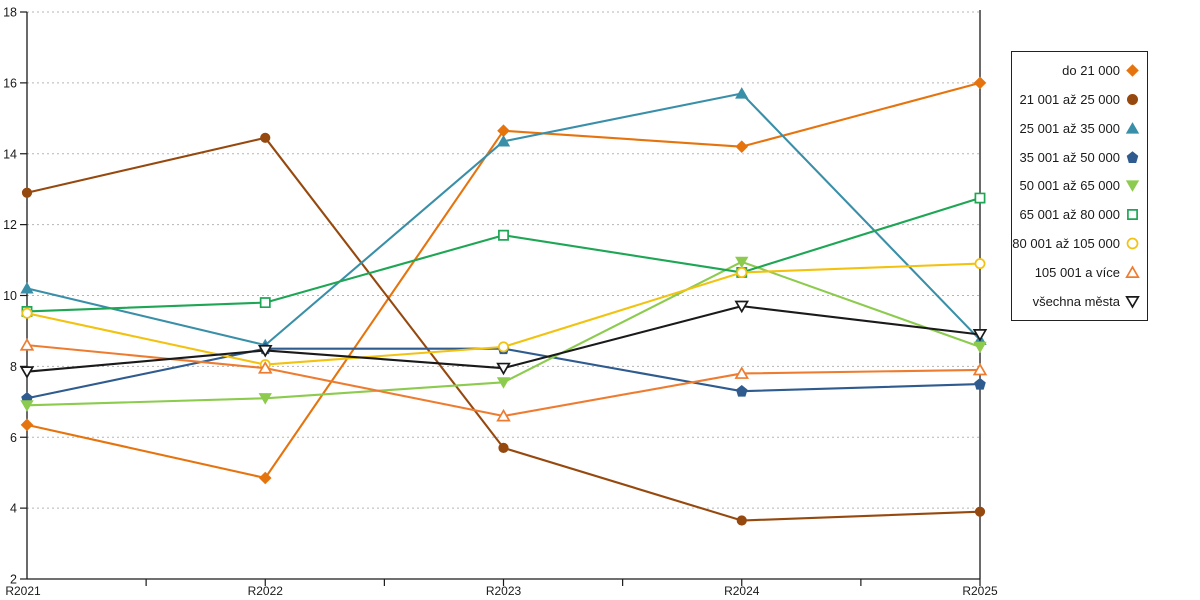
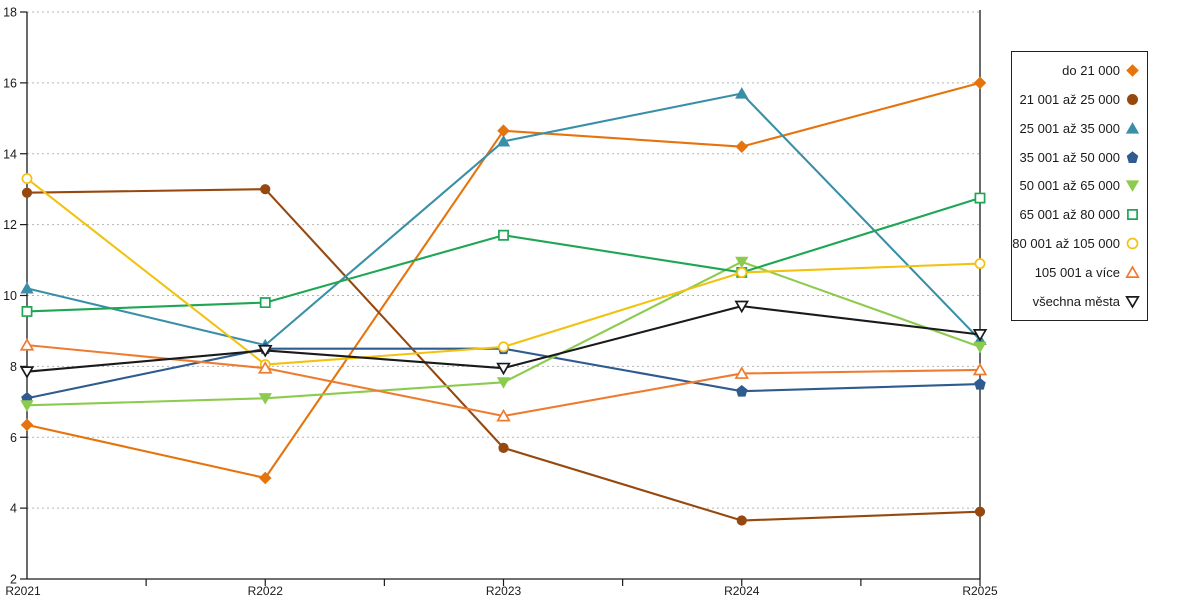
80 001 až 105 000/R2021: 9.5 -> 13.3
21 001 až 25 000/R2022: 14.4 -> 13.0
